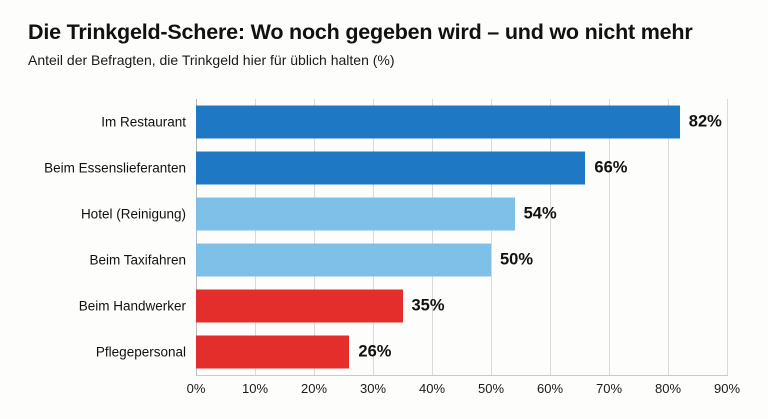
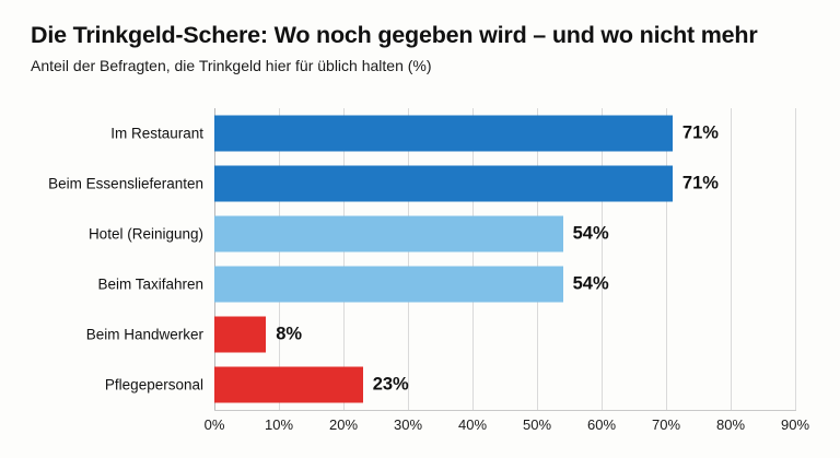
Im Restaurant: 82% -> 71%
Beim Essenslieferanten: 66% -> 71%
Beim Taxifahren: 50% -> 54%
Beim Handwerker: 35% -> 8%
Pflegepersonal: 26% -> 23%
